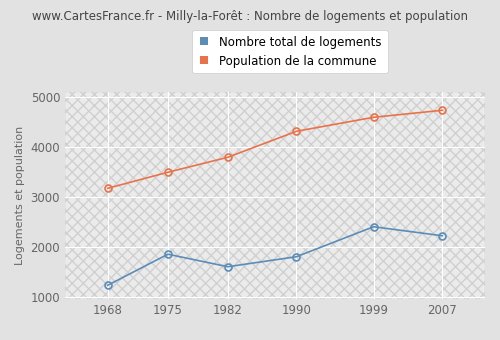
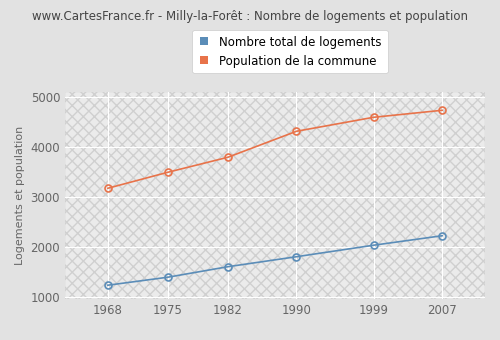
Nombre total de logements/1975: 1850 -> 1390
Nombre total de logements/1999: 2400 -> 2030
